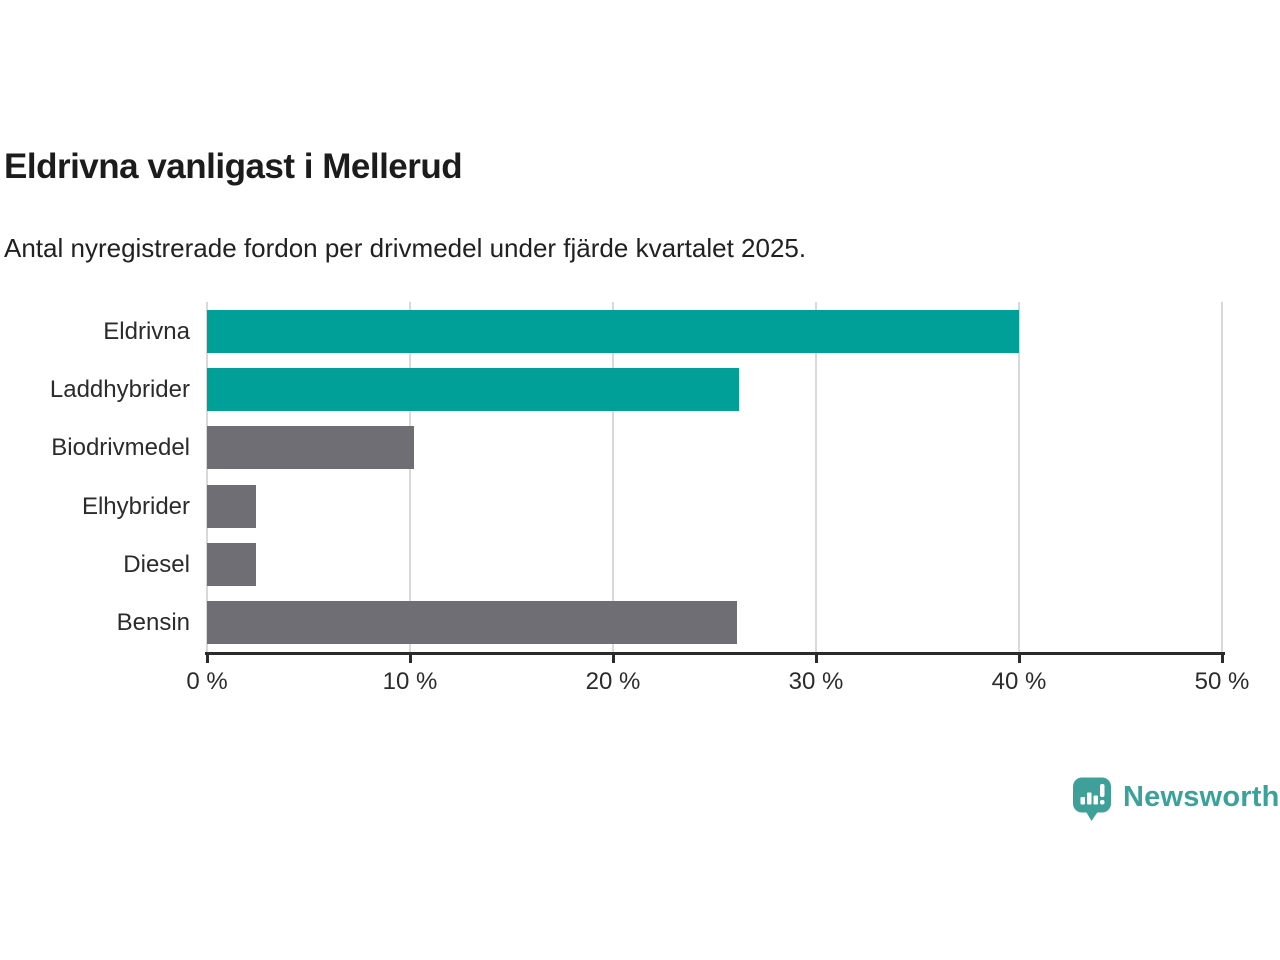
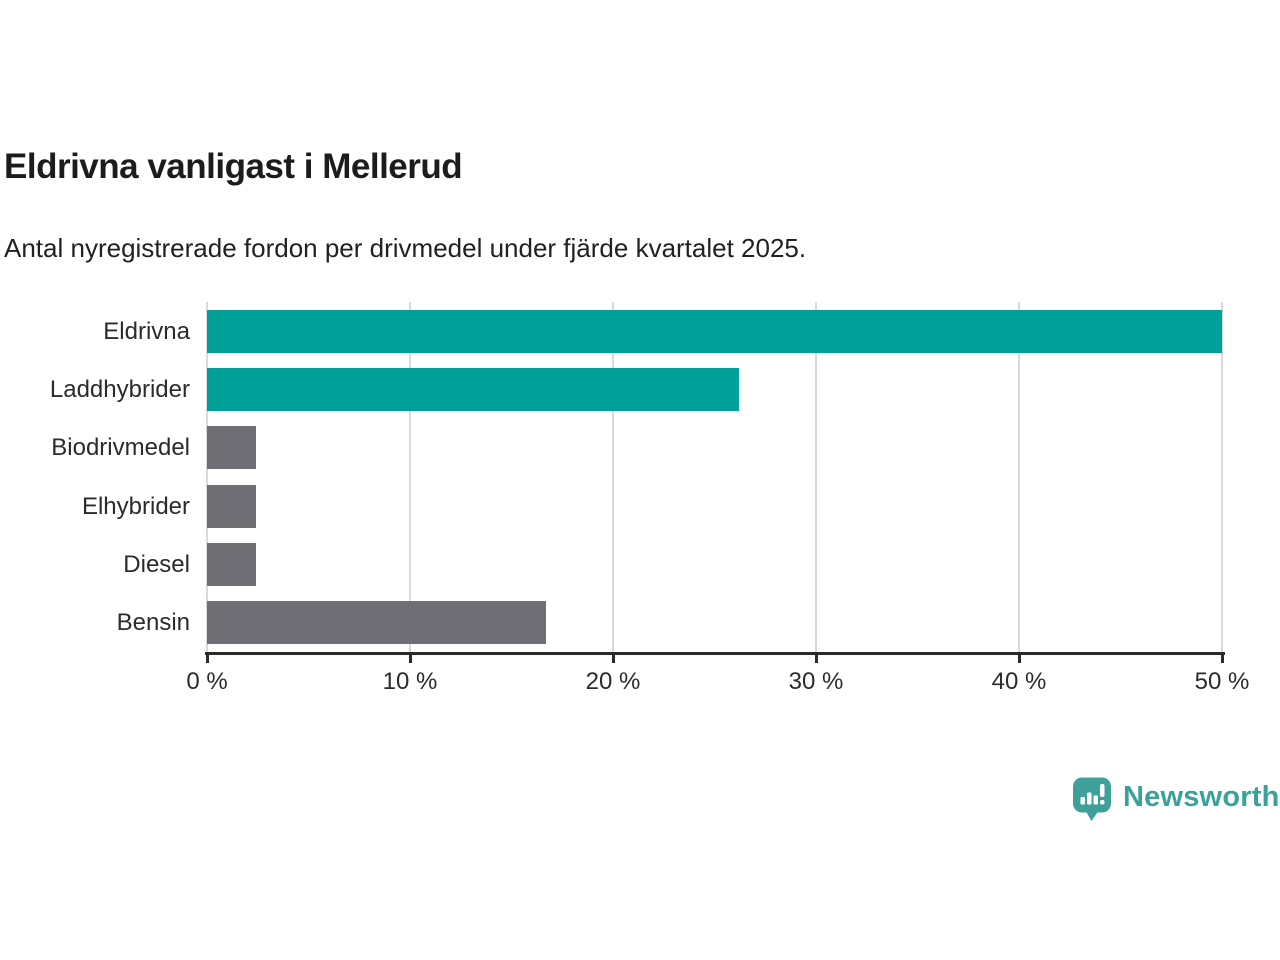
Eldrivna: 40.0% -> 50.0%
Biodrivmedel: 10.2% -> 2.4%
Bensin: 26.1% -> 16.7%
